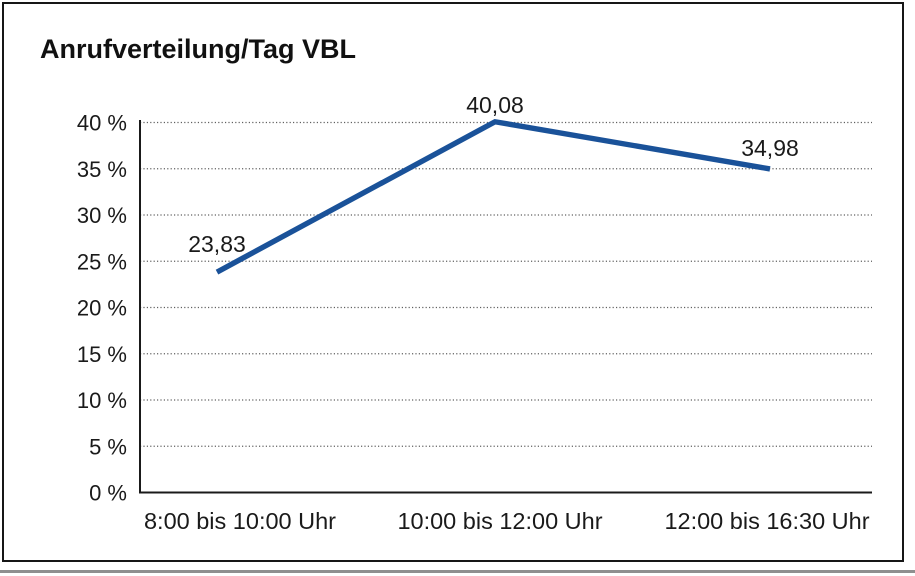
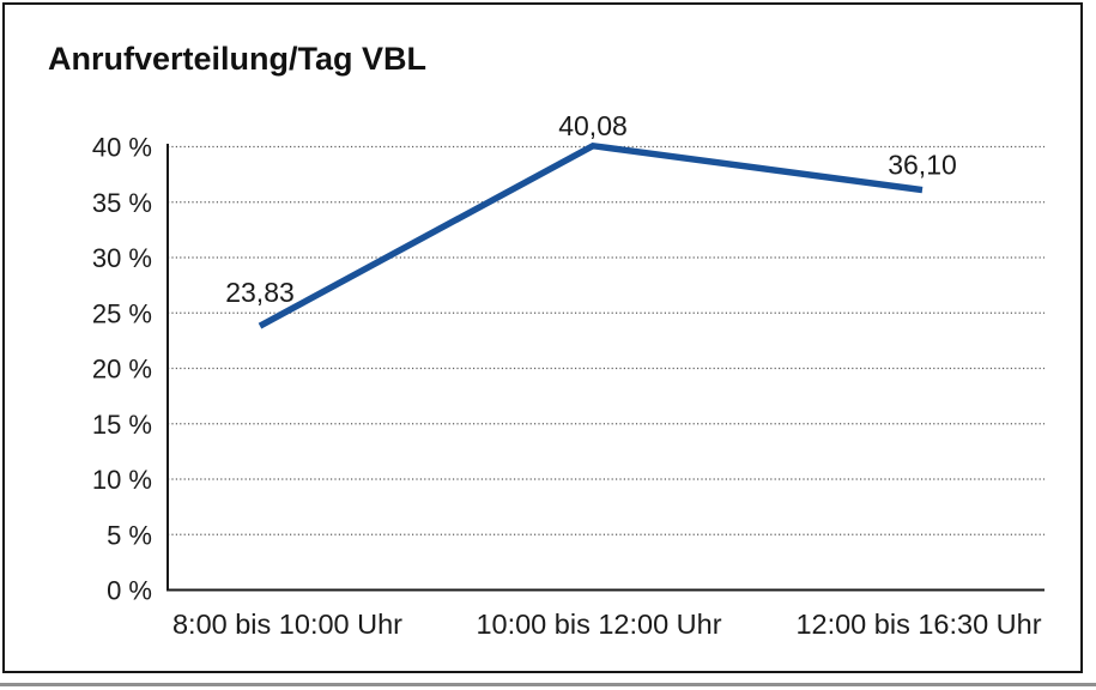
12:00 bis 16:30 Uhr: 34,98 -> 36,10
